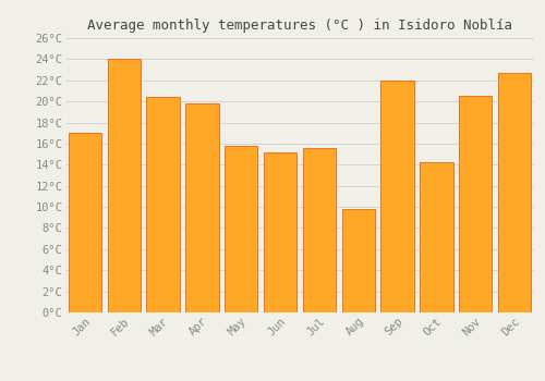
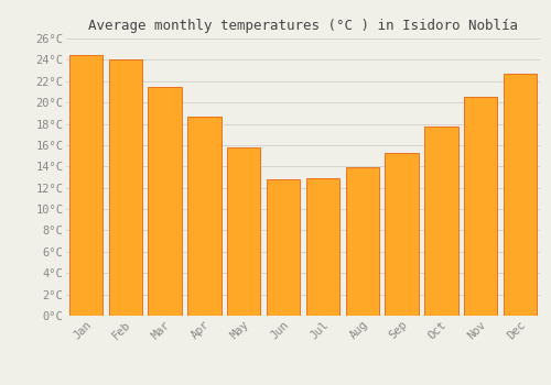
Jan: 17.0°C -> 24.5°C
Mar: 20.4°C -> 21.5°C
Apr: 19.8°C -> 18.7°C
Jun: 15.2°C -> 12.8°C
Jul: 15.6°C -> 12.9°C
Aug: 9.8°C -> 13.9°C
Sep: 22.0°C -> 15.3°C
Oct: 14.2°C -> 17.7°C
